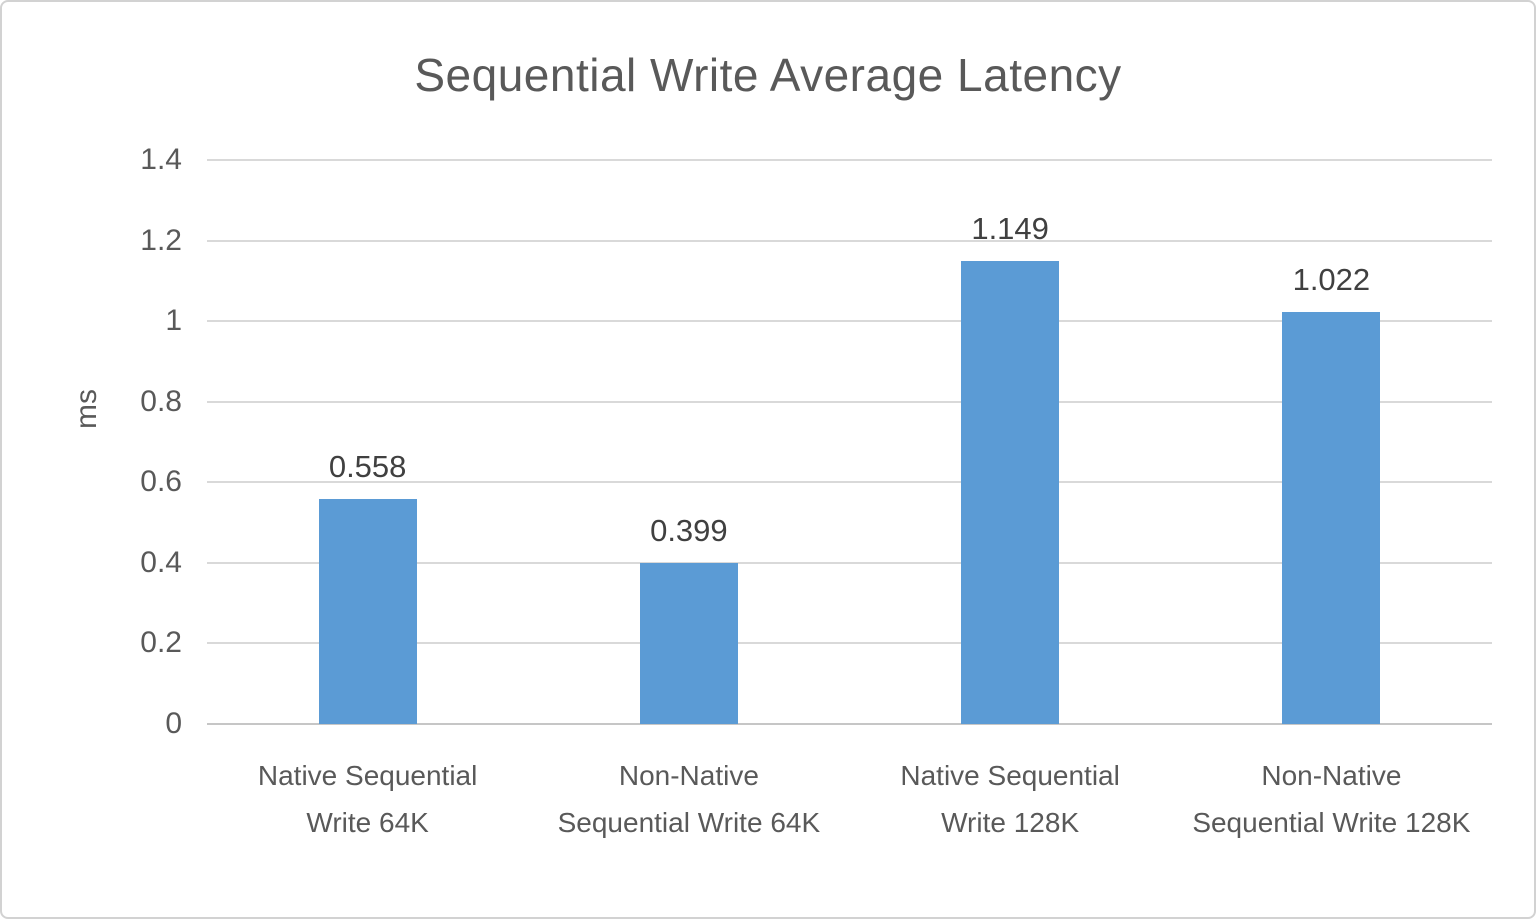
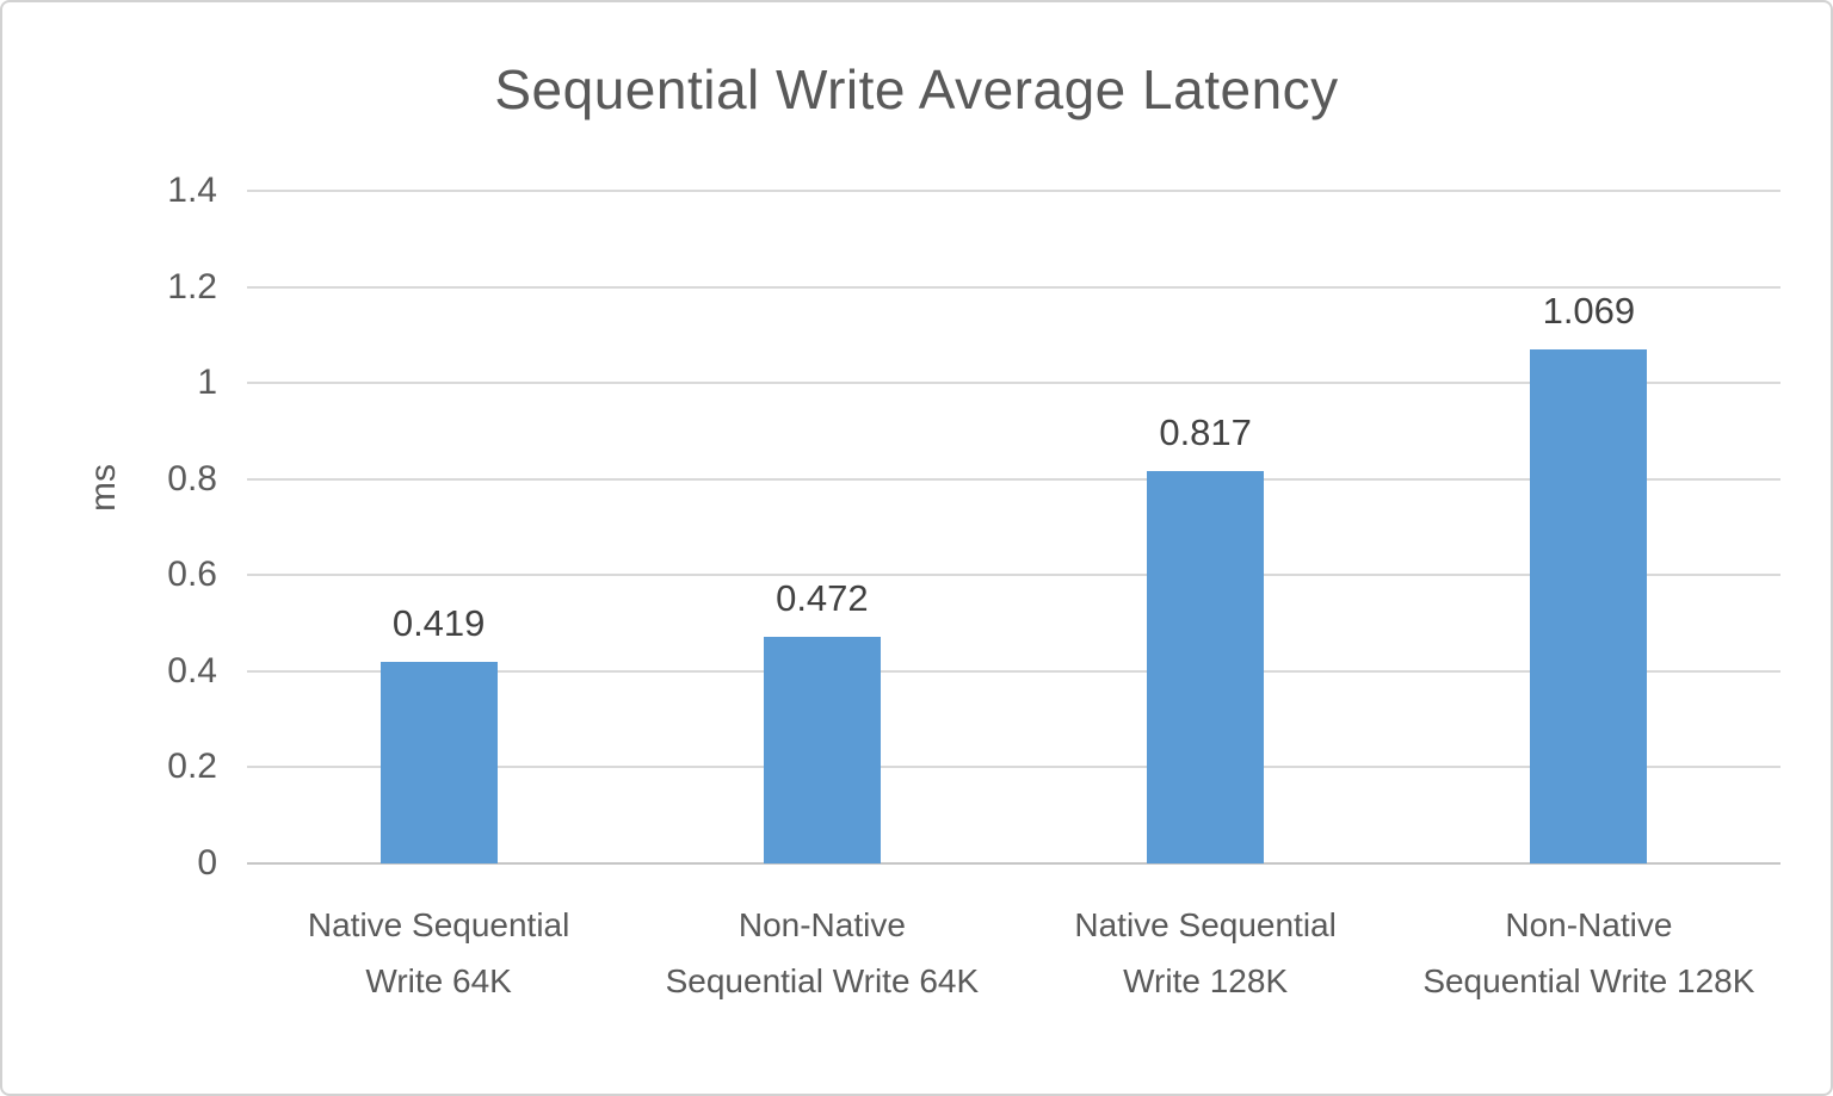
Native Sequential Write 64K: 0.558 -> 0.419
Non-Native Sequential Write 64K: 0.399 -> 0.472
Native Sequential Write 128K: 1.149 -> 0.817
Non-Native Sequential Write 128K: 1.022 -> 1.069
